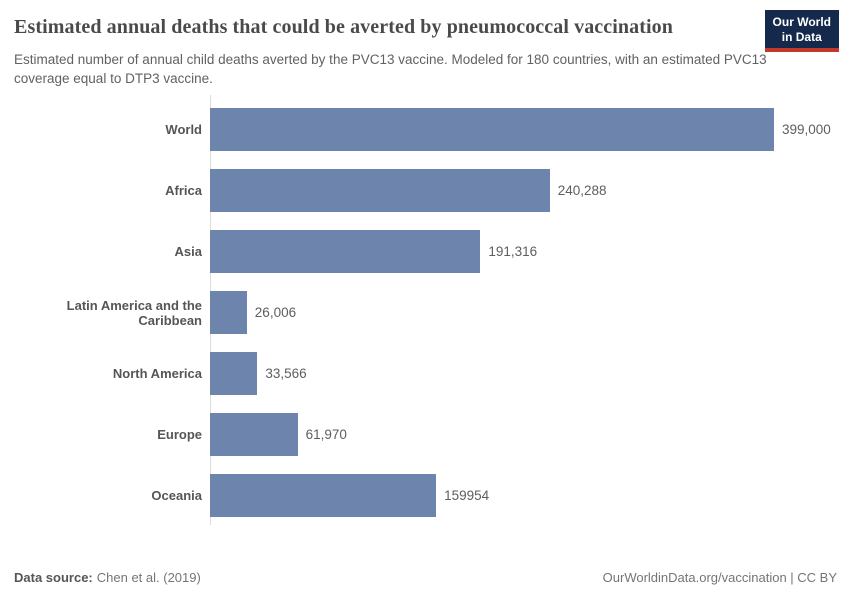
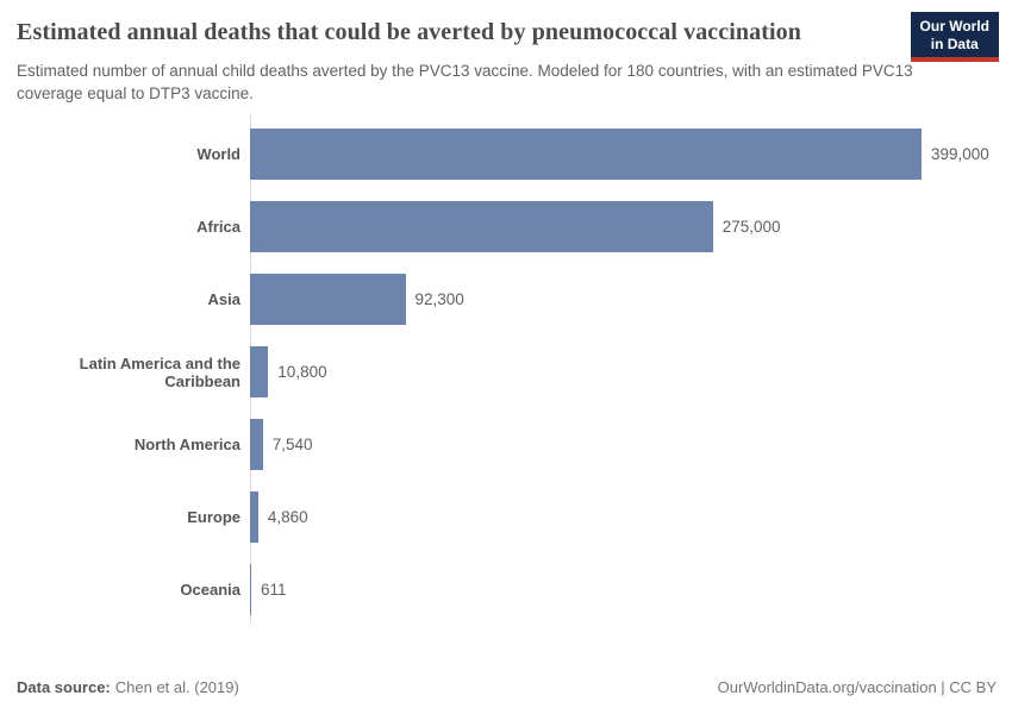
Africa: 240,288 -> 275,000
Asia: 191,316 -> 92,300
Latin America and the Caribbean: 26,006 -> 10,800
North America: 33,566 -> 7,540
Europe: 61,970 -> 4,860
Oceania: 159954 -> 611
